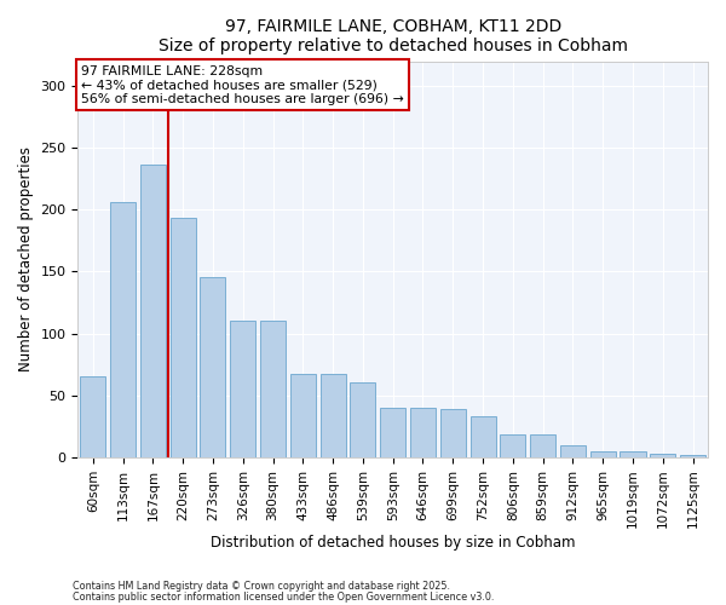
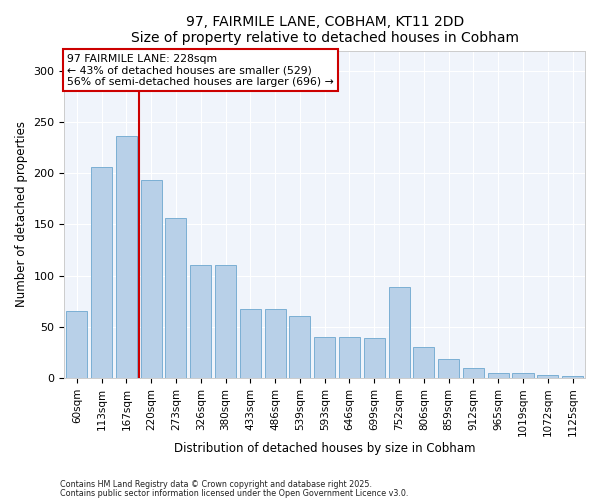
273sqm: 146 -> 156
752sqm: 33 -> 89
806sqm: 19 -> 30
